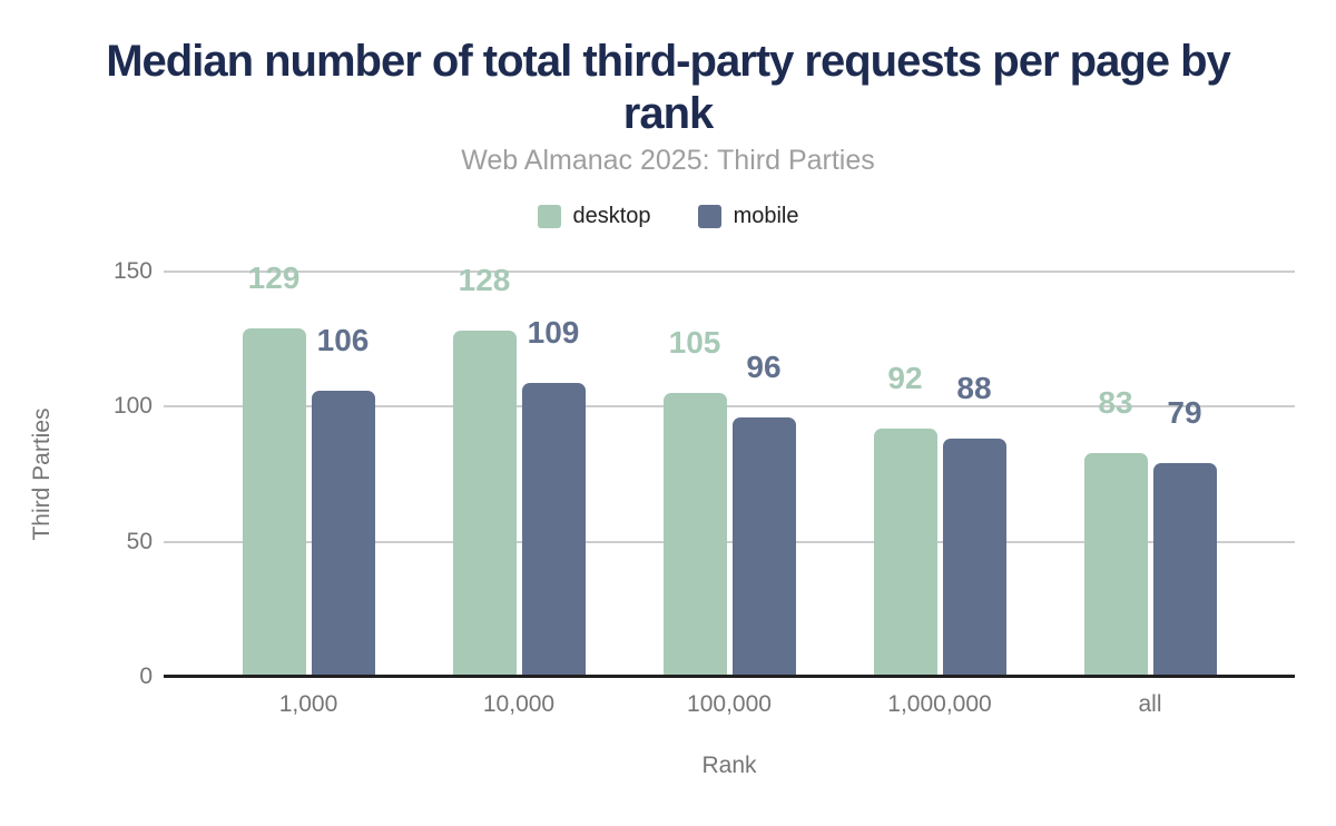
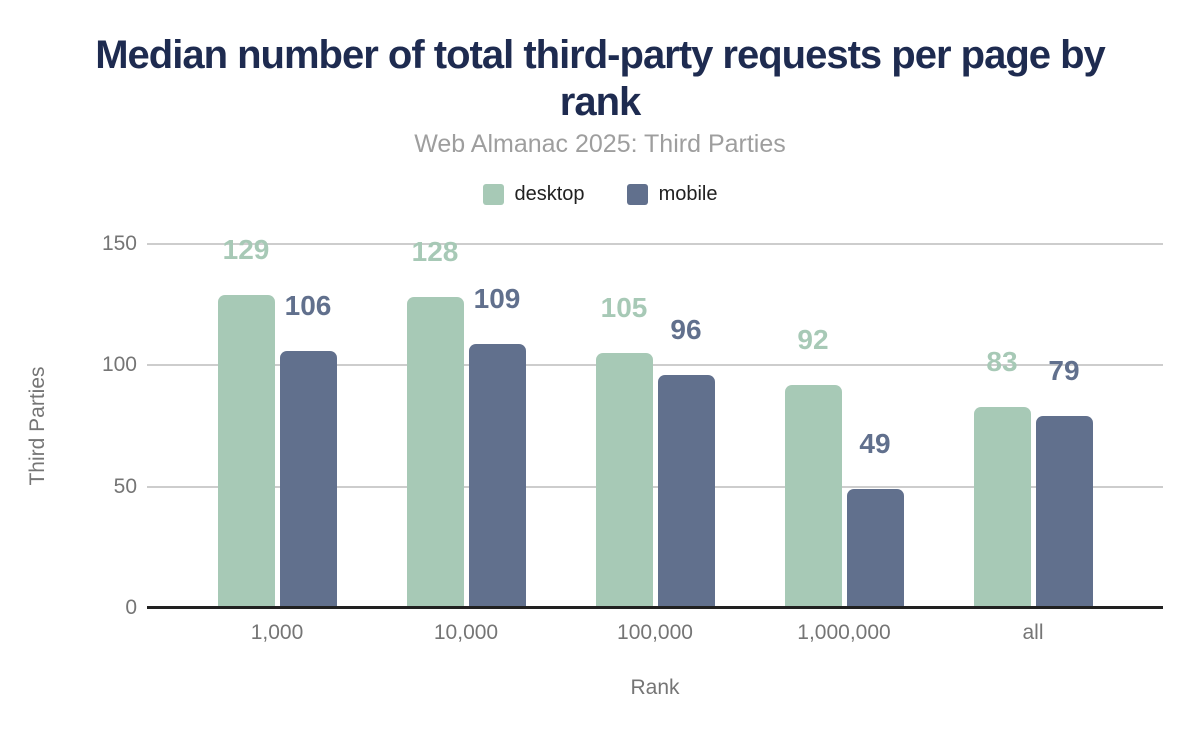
mobile/1,000,000: 88 -> 49
